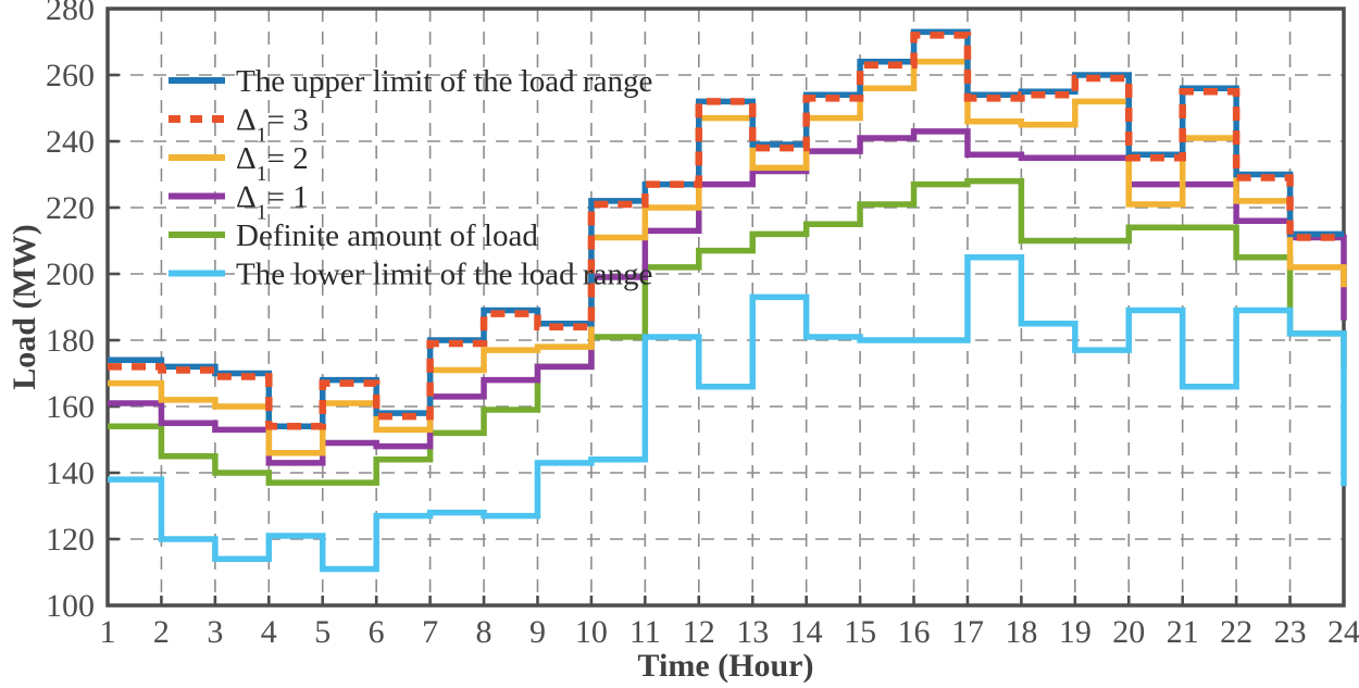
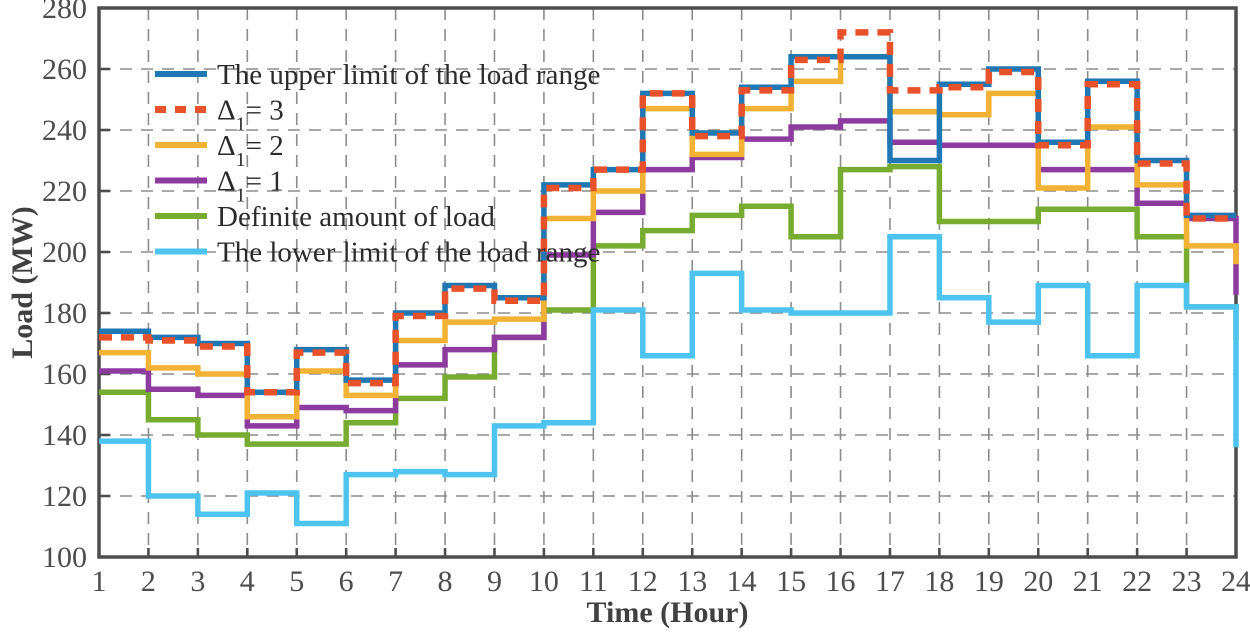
Definite amount of load/15: 221 -> 205
The upper limit of the load range/16: 273 -> 264
The upper limit of the load range/17: 254 -> 230
